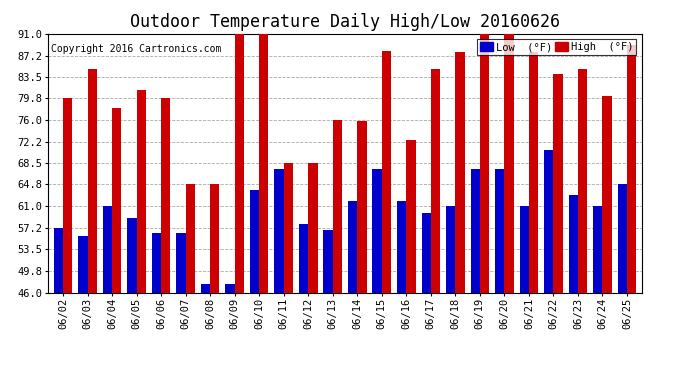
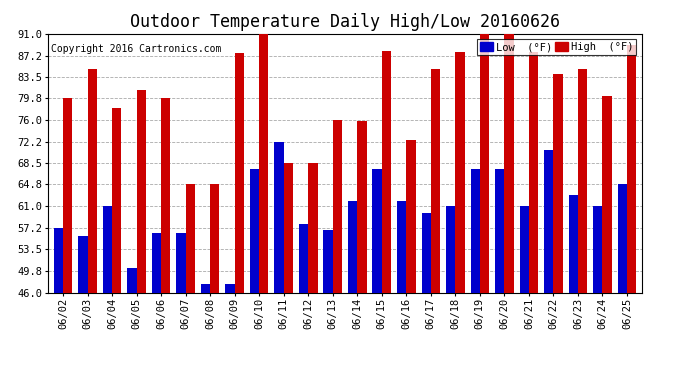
Low (°F)/06/05: 58.9 -> 50.2
High (°F)/06/09: 91.0 -> 87.6
Low (°F)/06/10: 63.9 -> 67.4
Low (°F)/06/11: 67.5 -> 72.2
